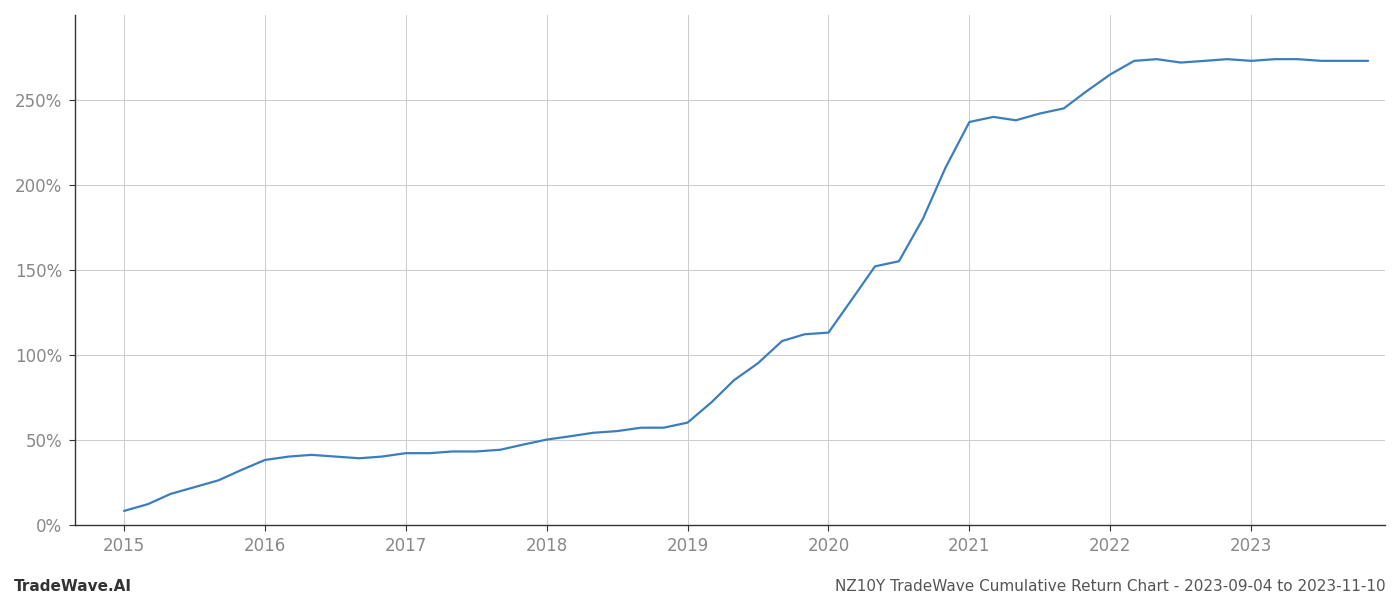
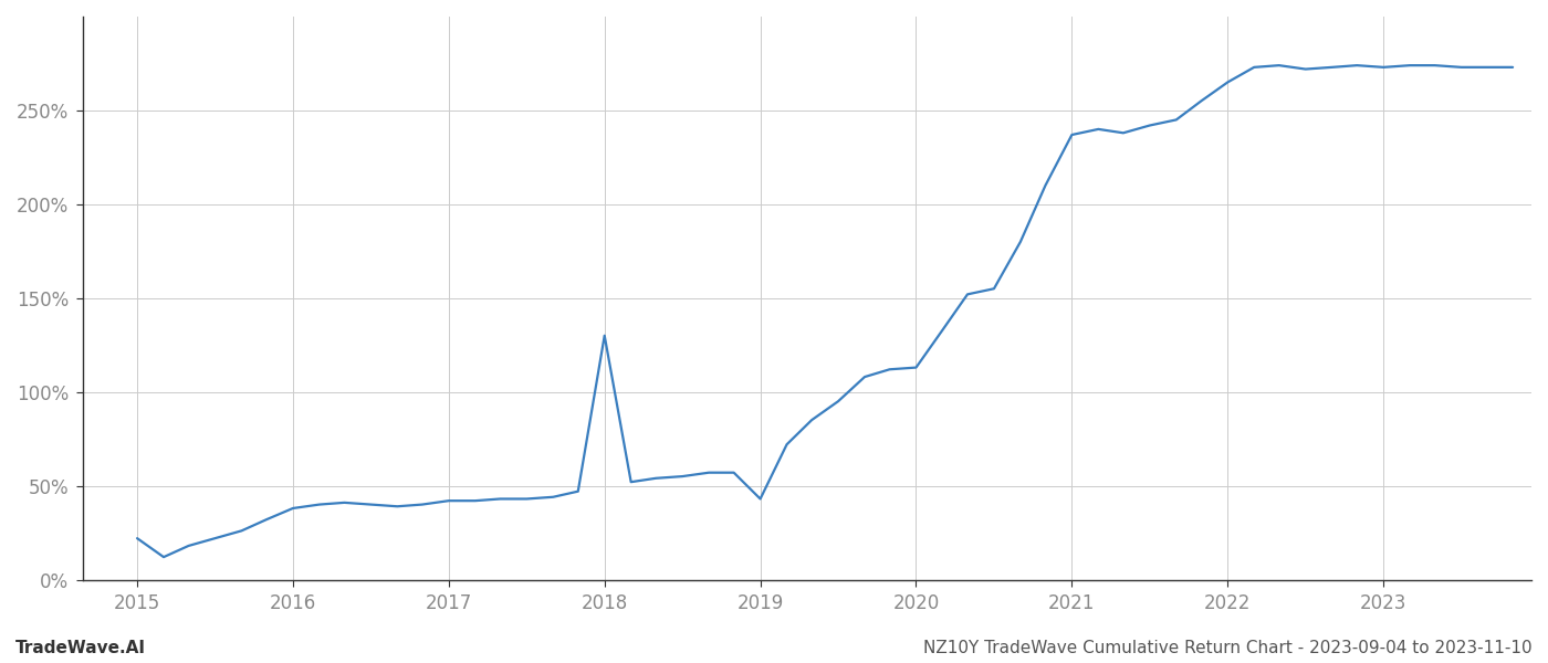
2015: 8% -> 22%
2018: 50% -> 130%
2019: 60% -> 43%
